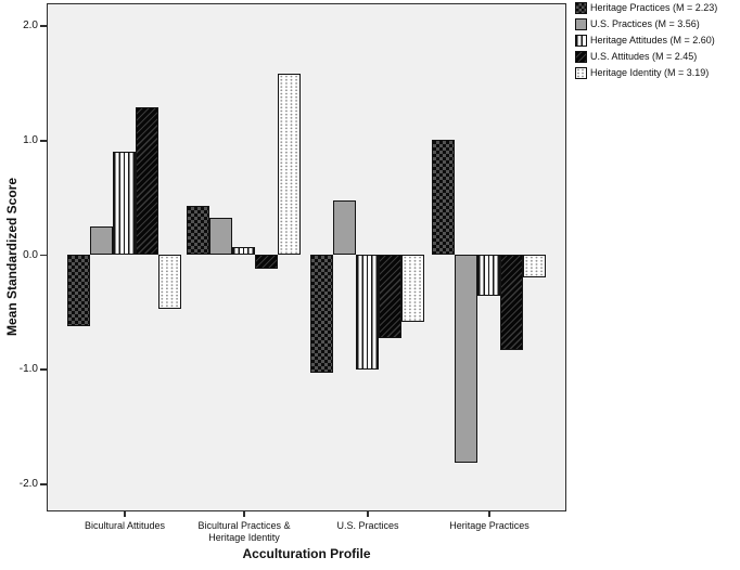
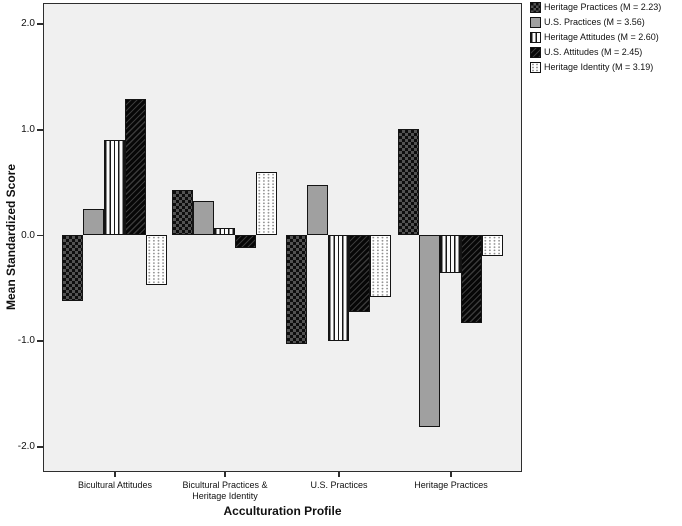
Heritage Identity (M = 3.19)/Bicultural Practices & Heritage Identity: 1.58 -> 0.60
